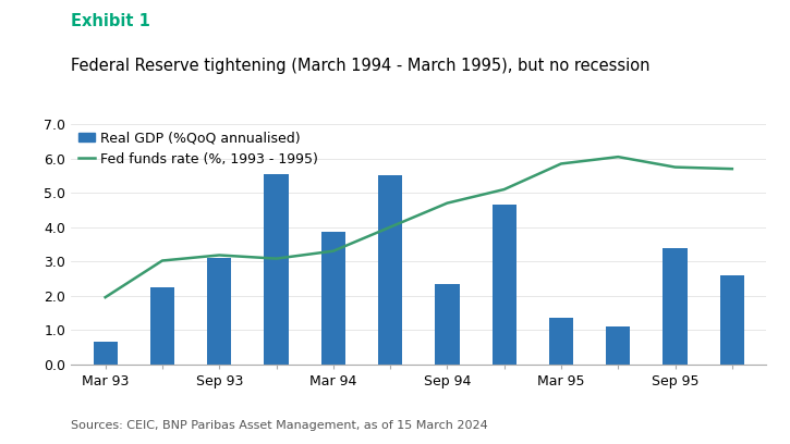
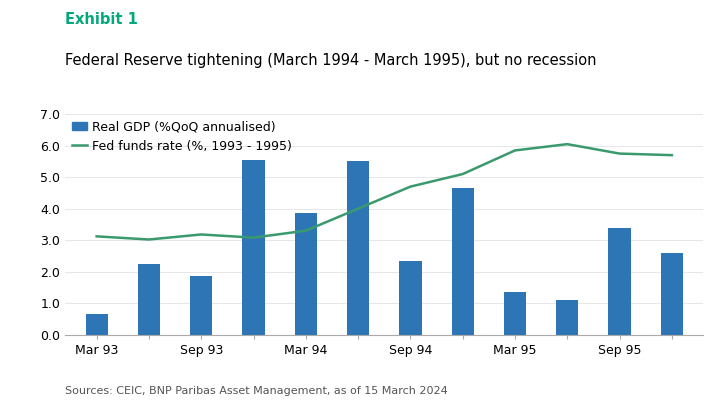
Fed funds rate (%, 1993 - 1995)/Mar 93: 1.95 -> 3.12
Real GDP (%QoQ annualised)/Sep 93: 3.10 -> 1.85
